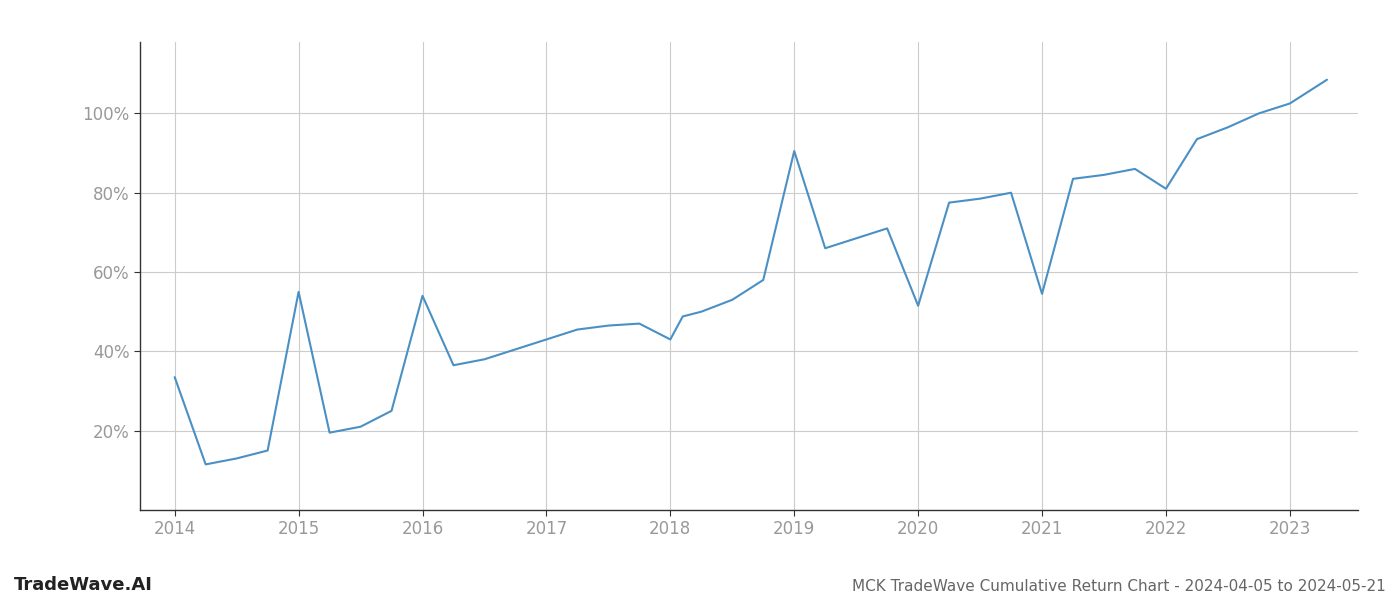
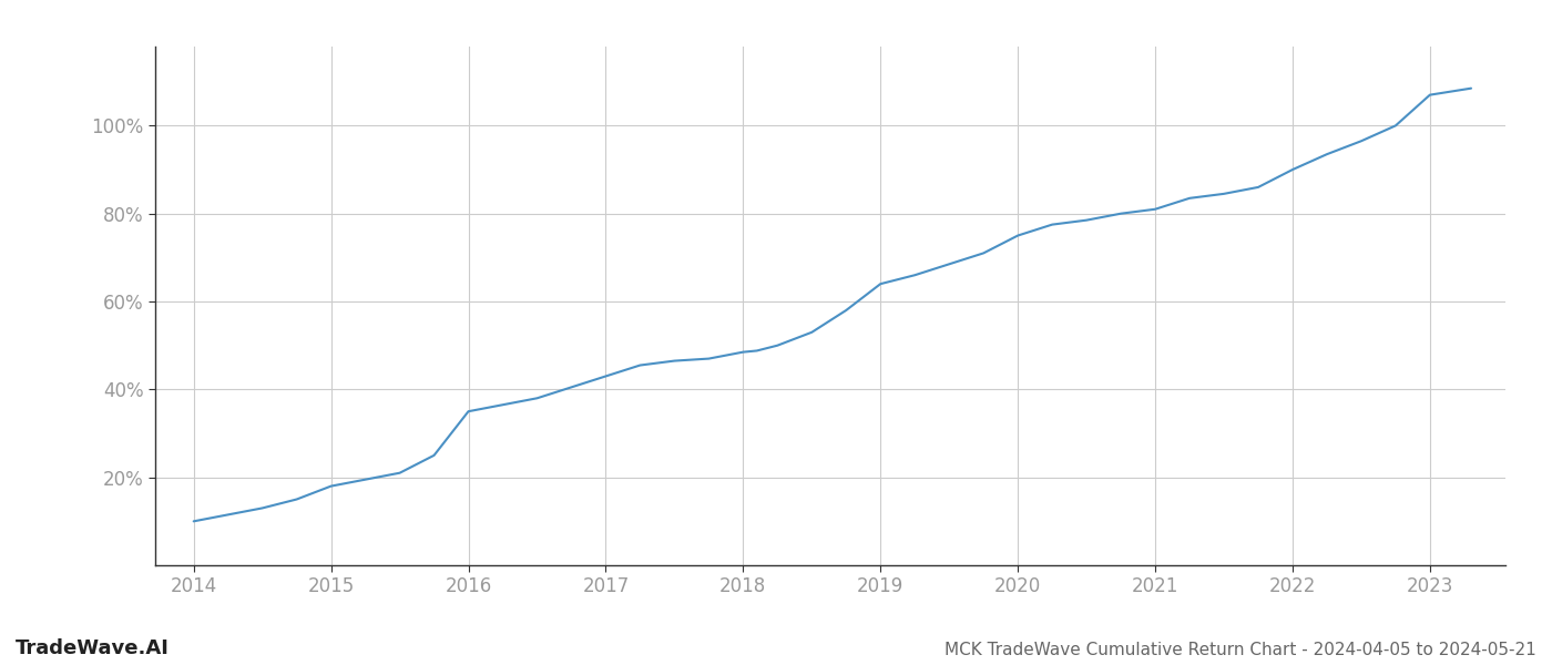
2014: 33.5% -> 10.0%
2015: 55.0% -> 18.0%
2016: 54.0% -> 35.0%
2018: 43.0% -> 48.5%
2019: 90.5% -> 64.0%
2020: 51.5% -> 75.0%
2021: 54.5% -> 81.0%
2022: 81.0% -> 90.0%
2023: 102.5% -> 107.0%
